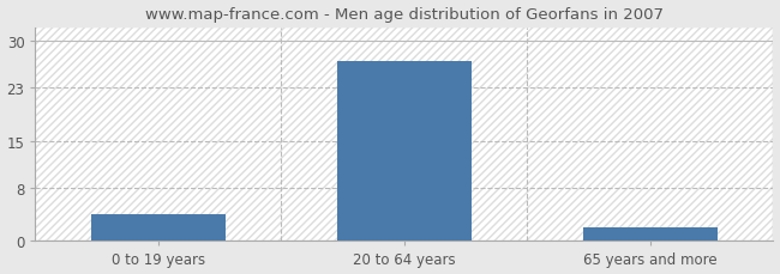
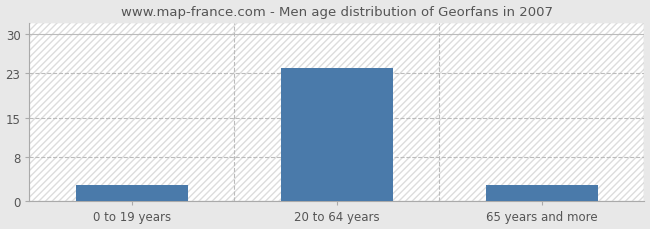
0 to 19 years: 4 -> 3
20 to 64 years: 27 -> 24
65 years and more: 2 -> 3
